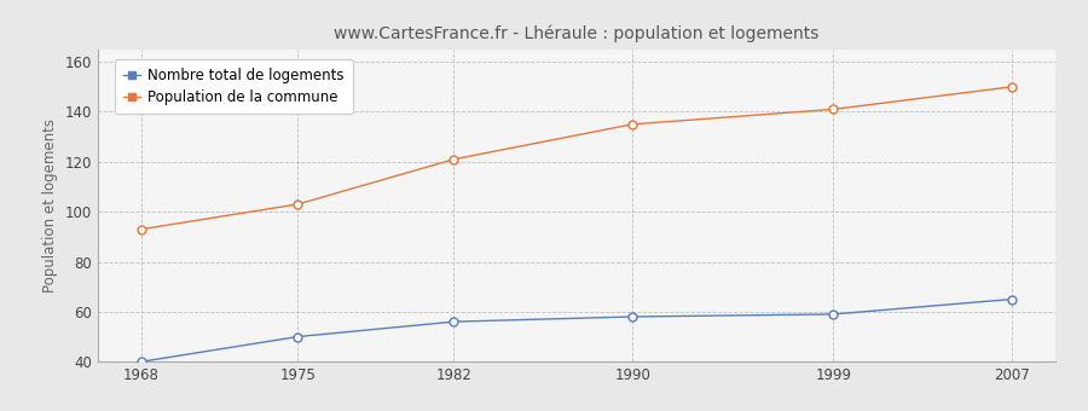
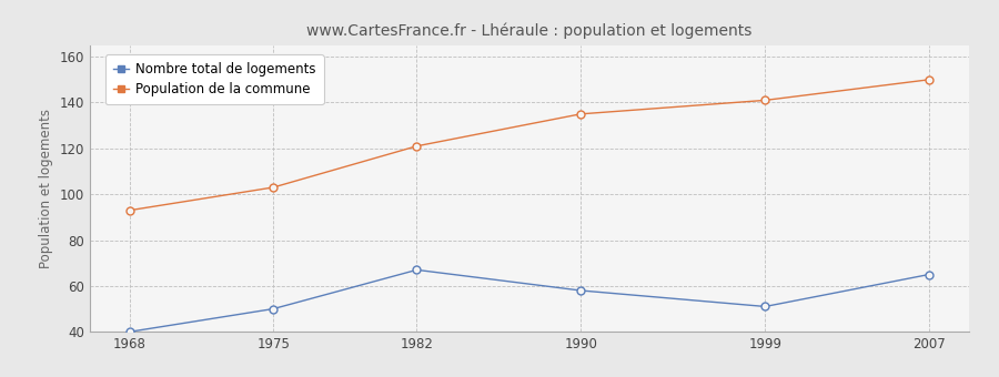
Nombre total de logements/1982: 56 -> 67
Nombre total de logements/1999: 59 -> 51
